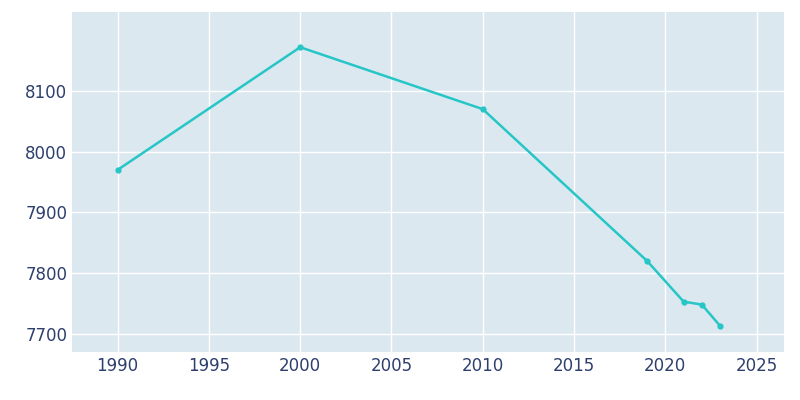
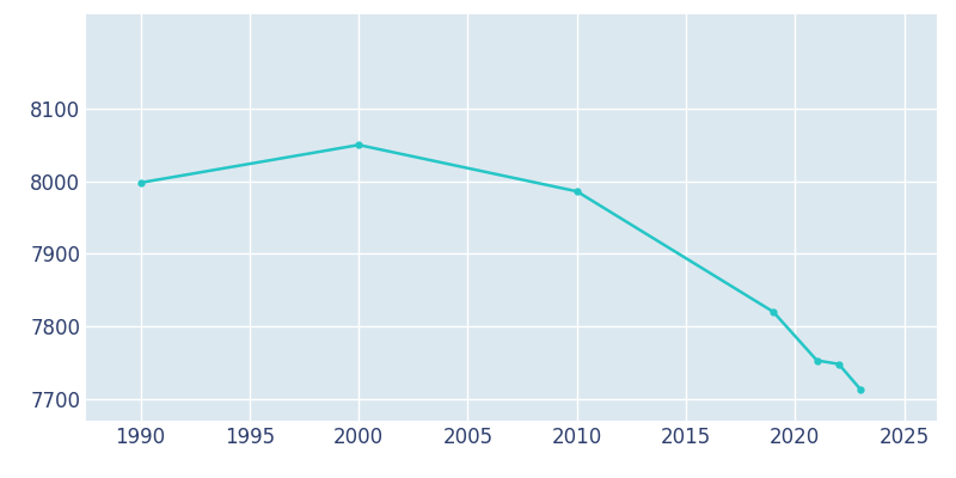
1990: 7970 -> 7998
2000: 8172 -> 8050
2010: 8070 -> 7986
